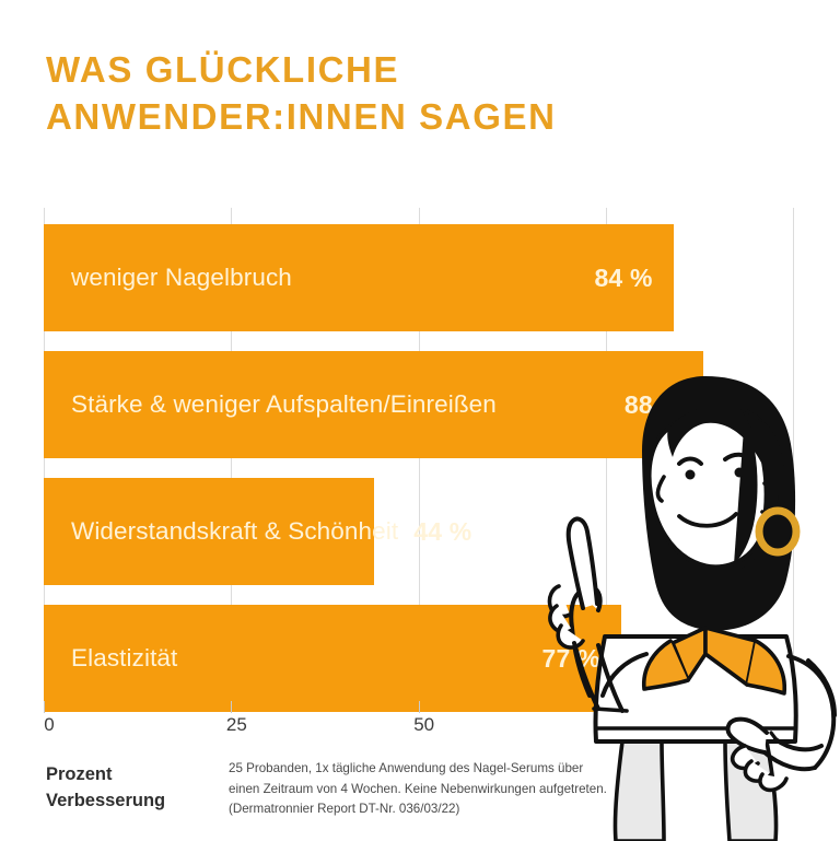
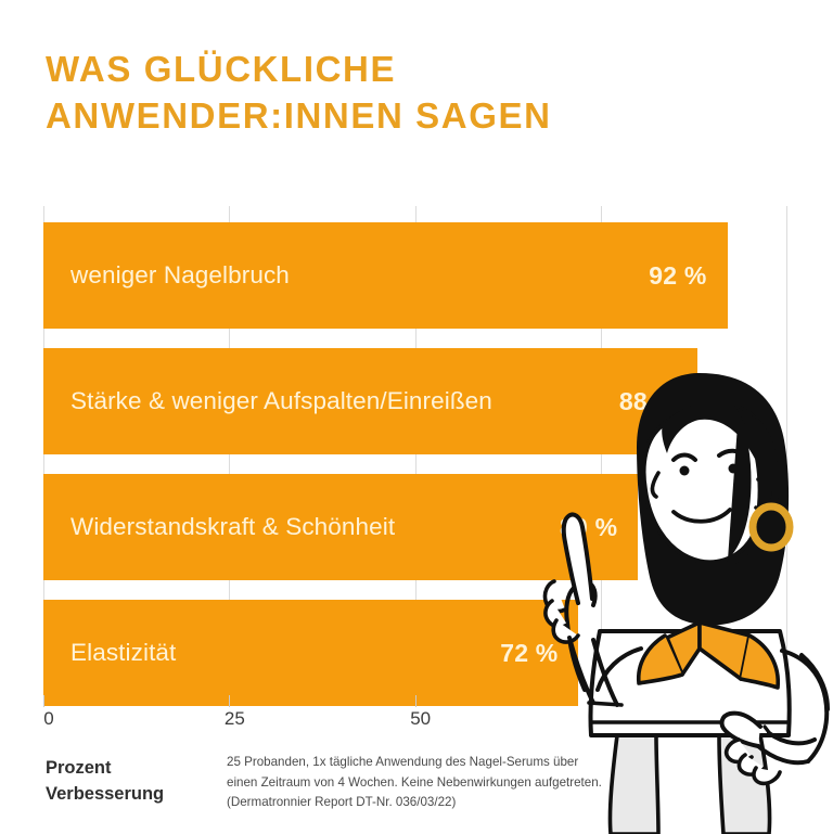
weniger Nagelbruch: 84 -> 92
Widerstandskraft & Schönheit: 44 -> 80
Elastizität: 77 -> 72
